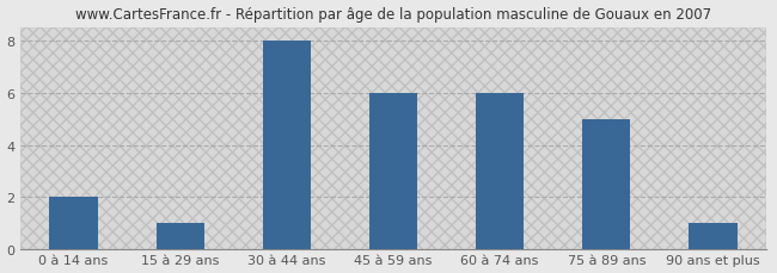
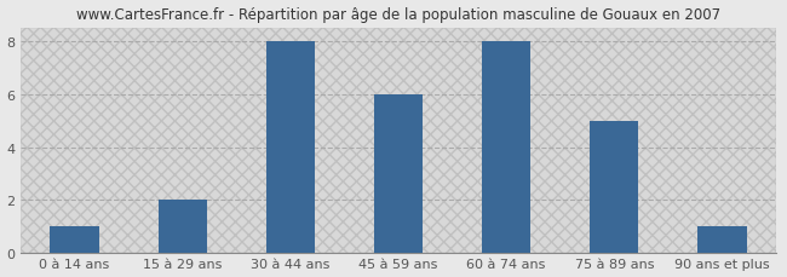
0 à 14 ans: 2 -> 1
15 à 29 ans: 1 -> 2
60 à 74 ans: 6 -> 8
